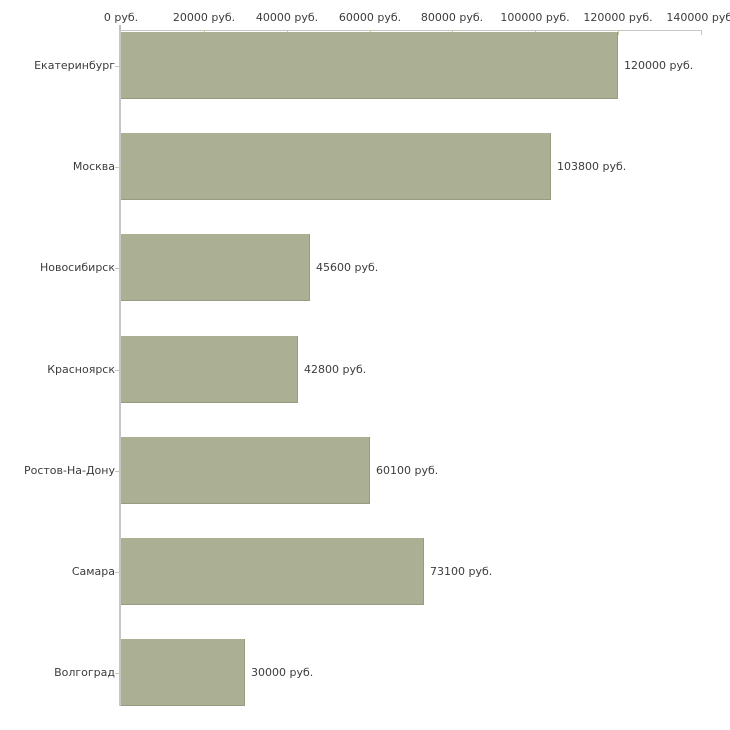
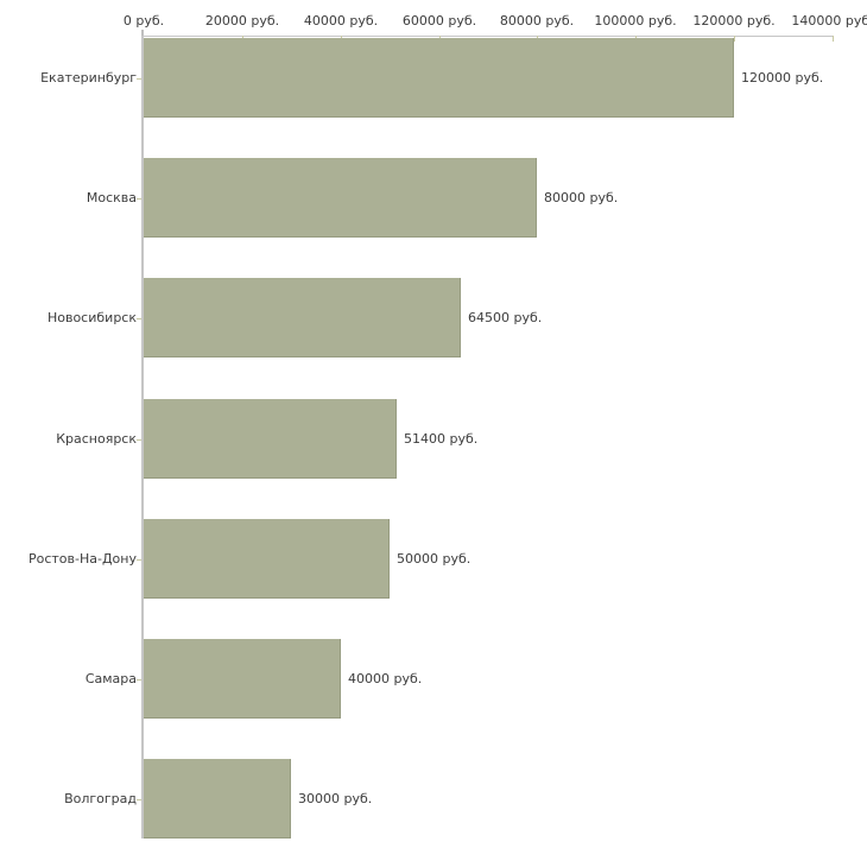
Москва: 103800 -> 80000
Новосибирск: 45600 -> 64500
Красноярск: 42800 -> 51400
Ростов-На-Дону: 60100 -> 50000
Самара: 73100 -> 40000
